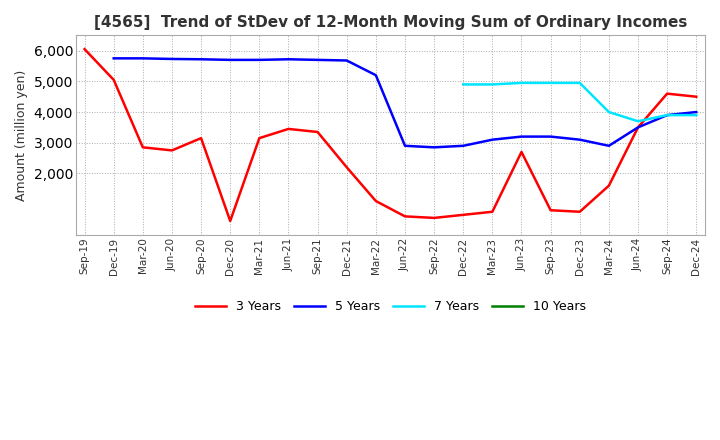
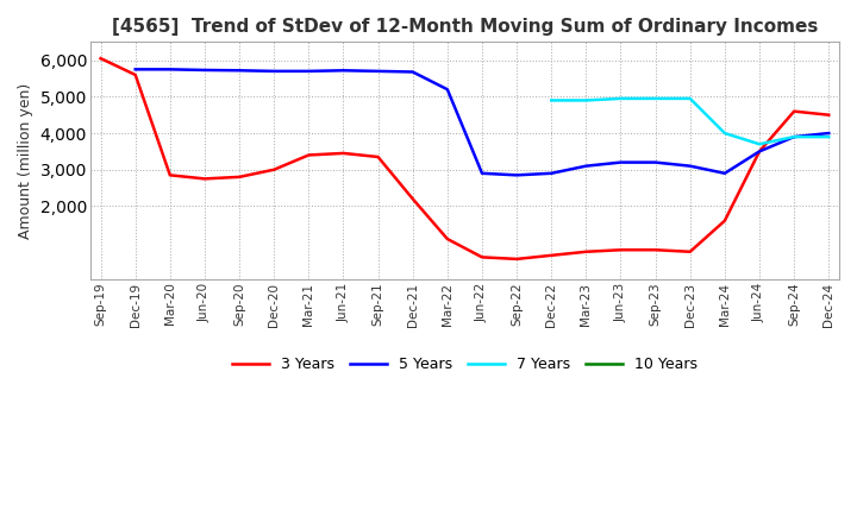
3 Years/Dec-19: 5,050 -> 5,600
3 Years/Sep-20: 3,150 -> 2,800
3 Years/Dec-20: 450 -> 3,000
3 Years/Mar-21: 3,150 -> 3,400
3 Years/Jun-23: 2,700 -> 800
